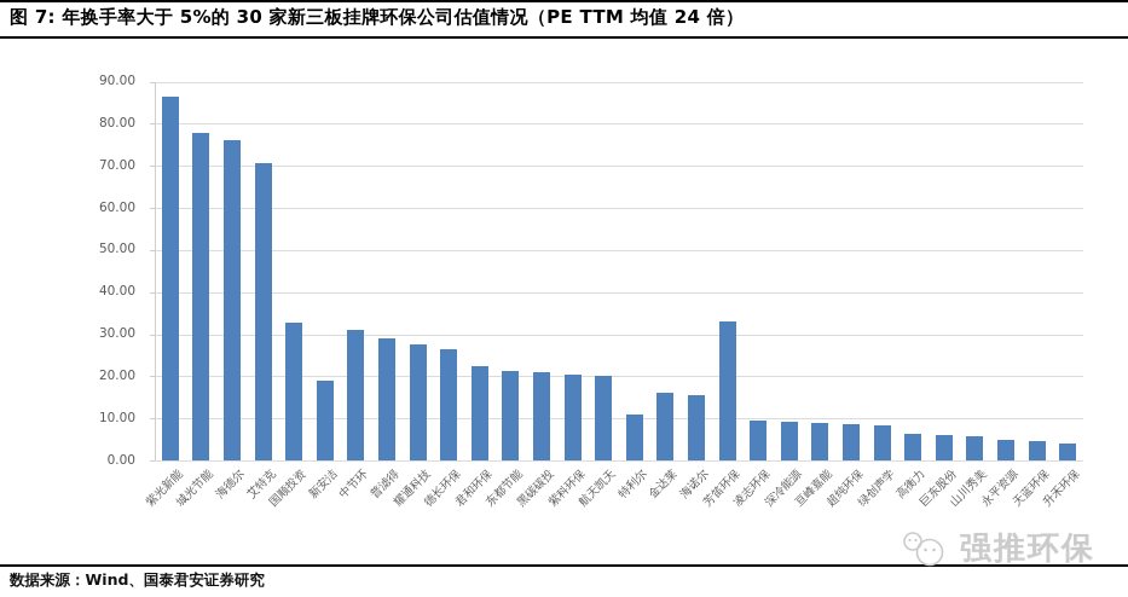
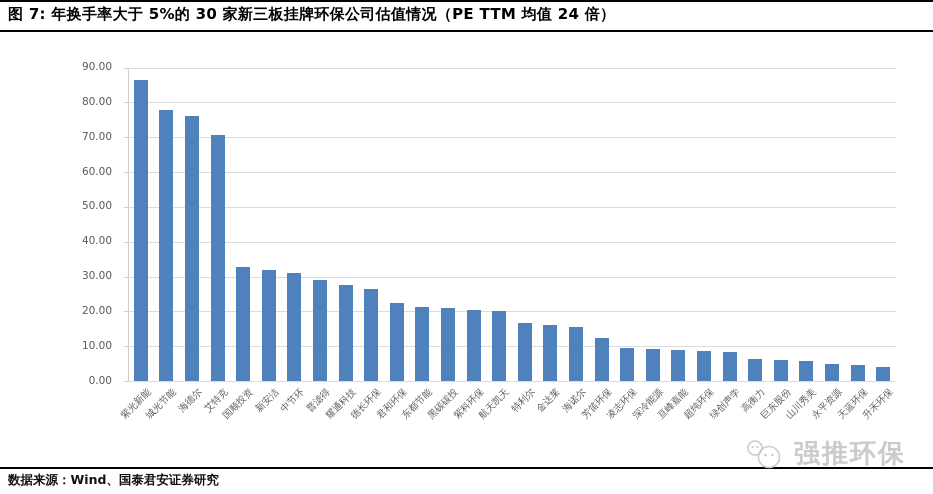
新安洁: 19 -> 32
特利尔: 11 -> 17
芳笛环保: 33 -> 12
